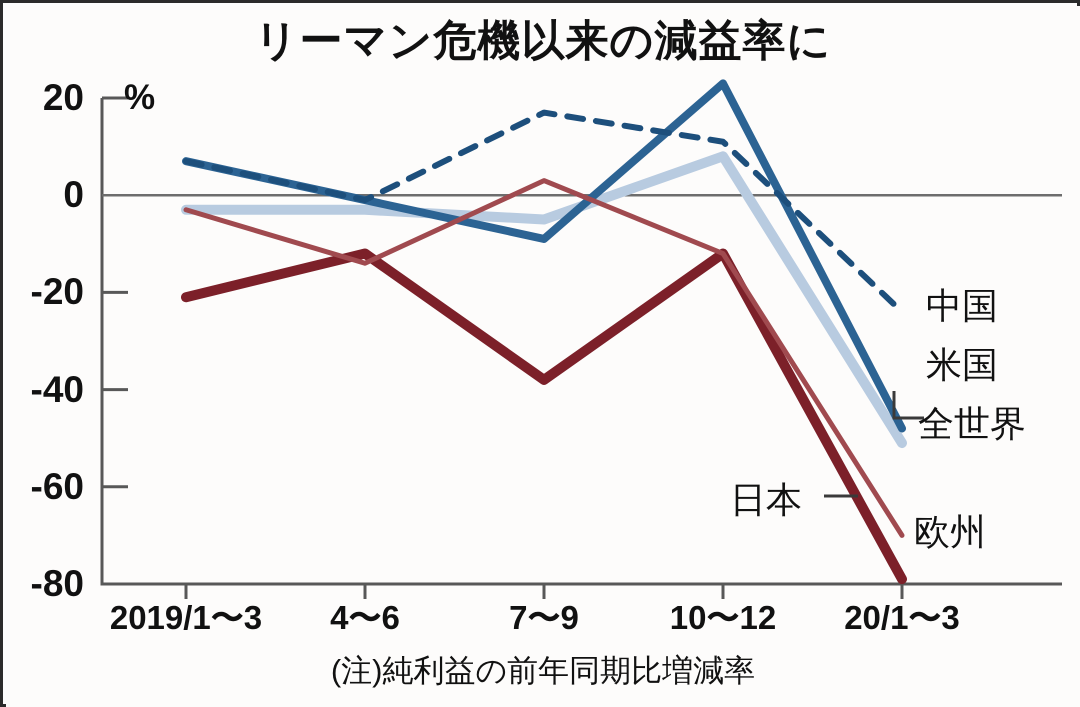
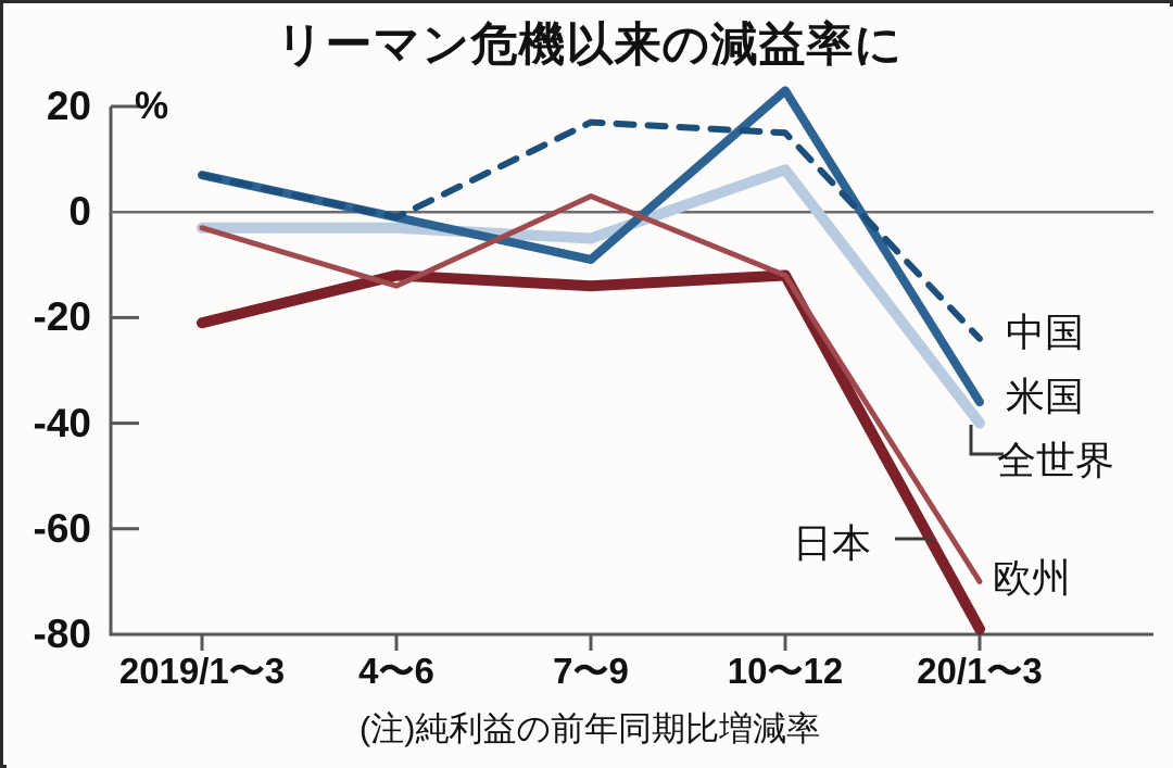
日本/7〜9: -38 -> -14
中国/10〜12: 11 -> 15
米国/20/1〜3: -48 -> -36
全世界/20/1〜3: -51 -> -40
